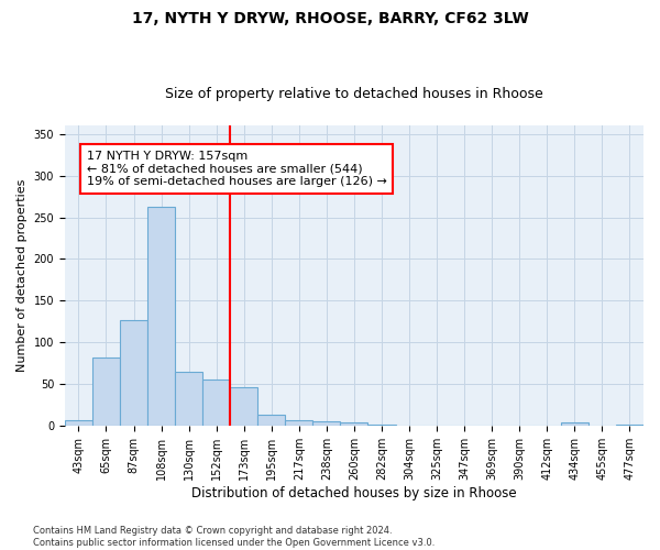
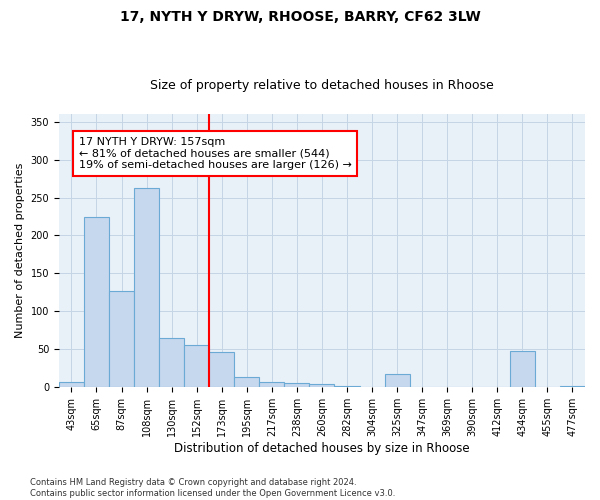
65sqm: 82 -> 224
325sqm: 1 -> 18
434sqm: 4 -> 48
